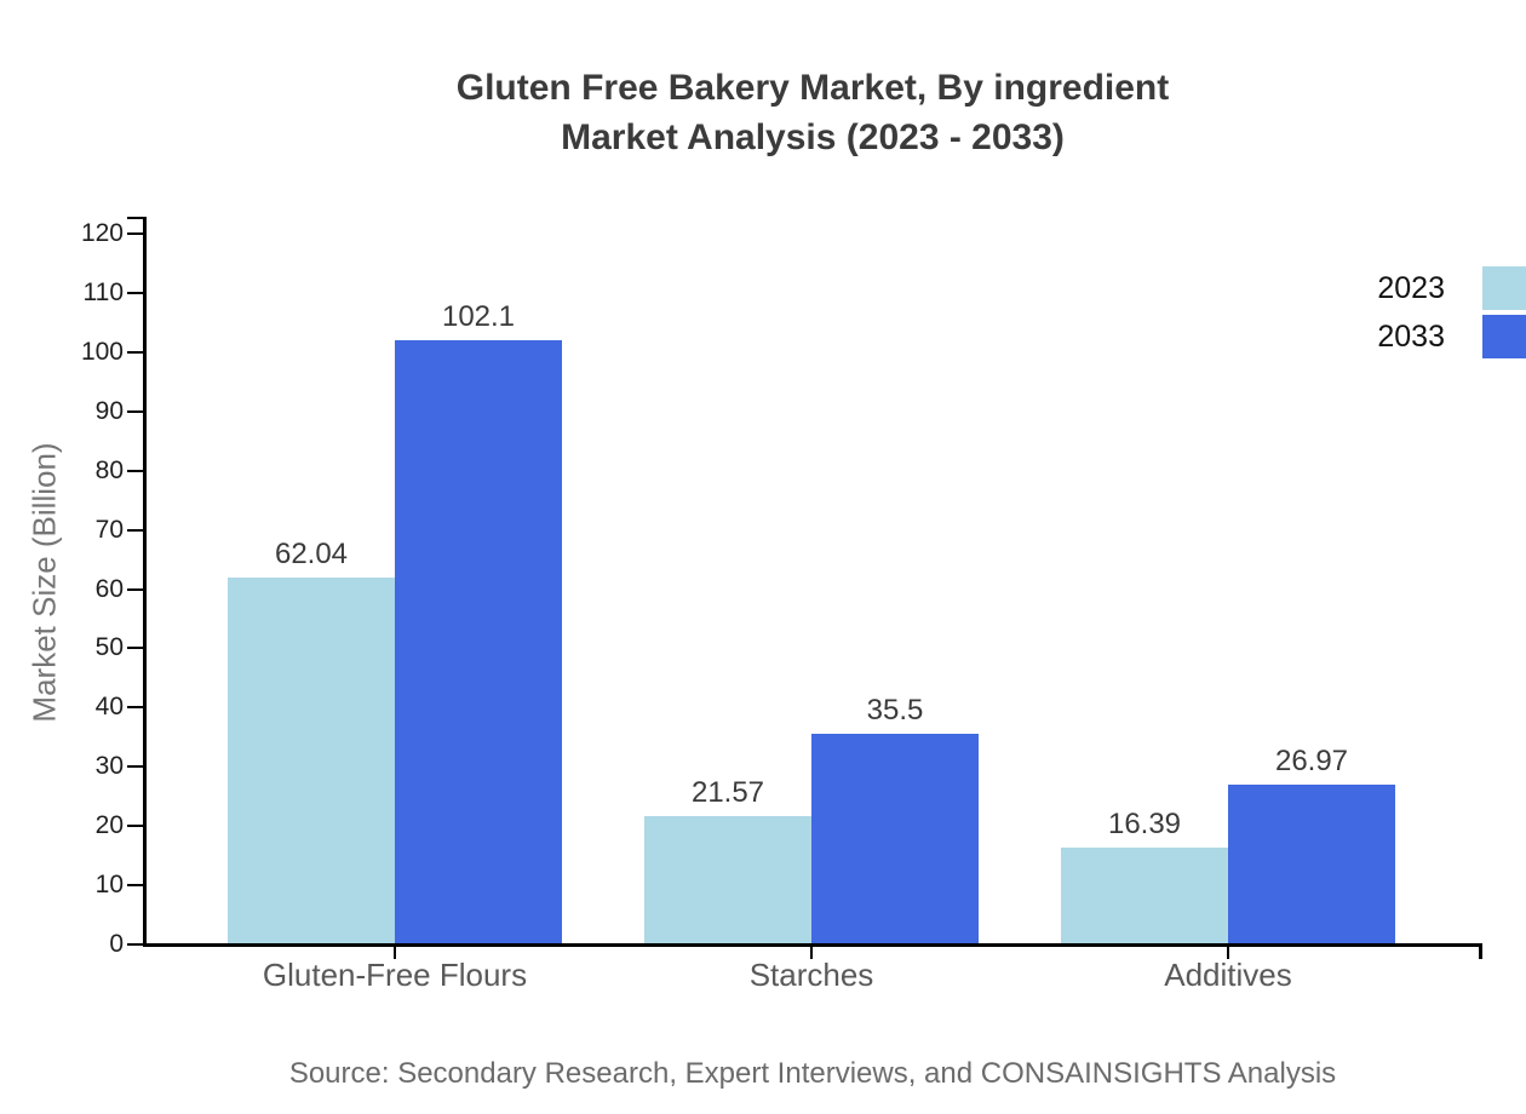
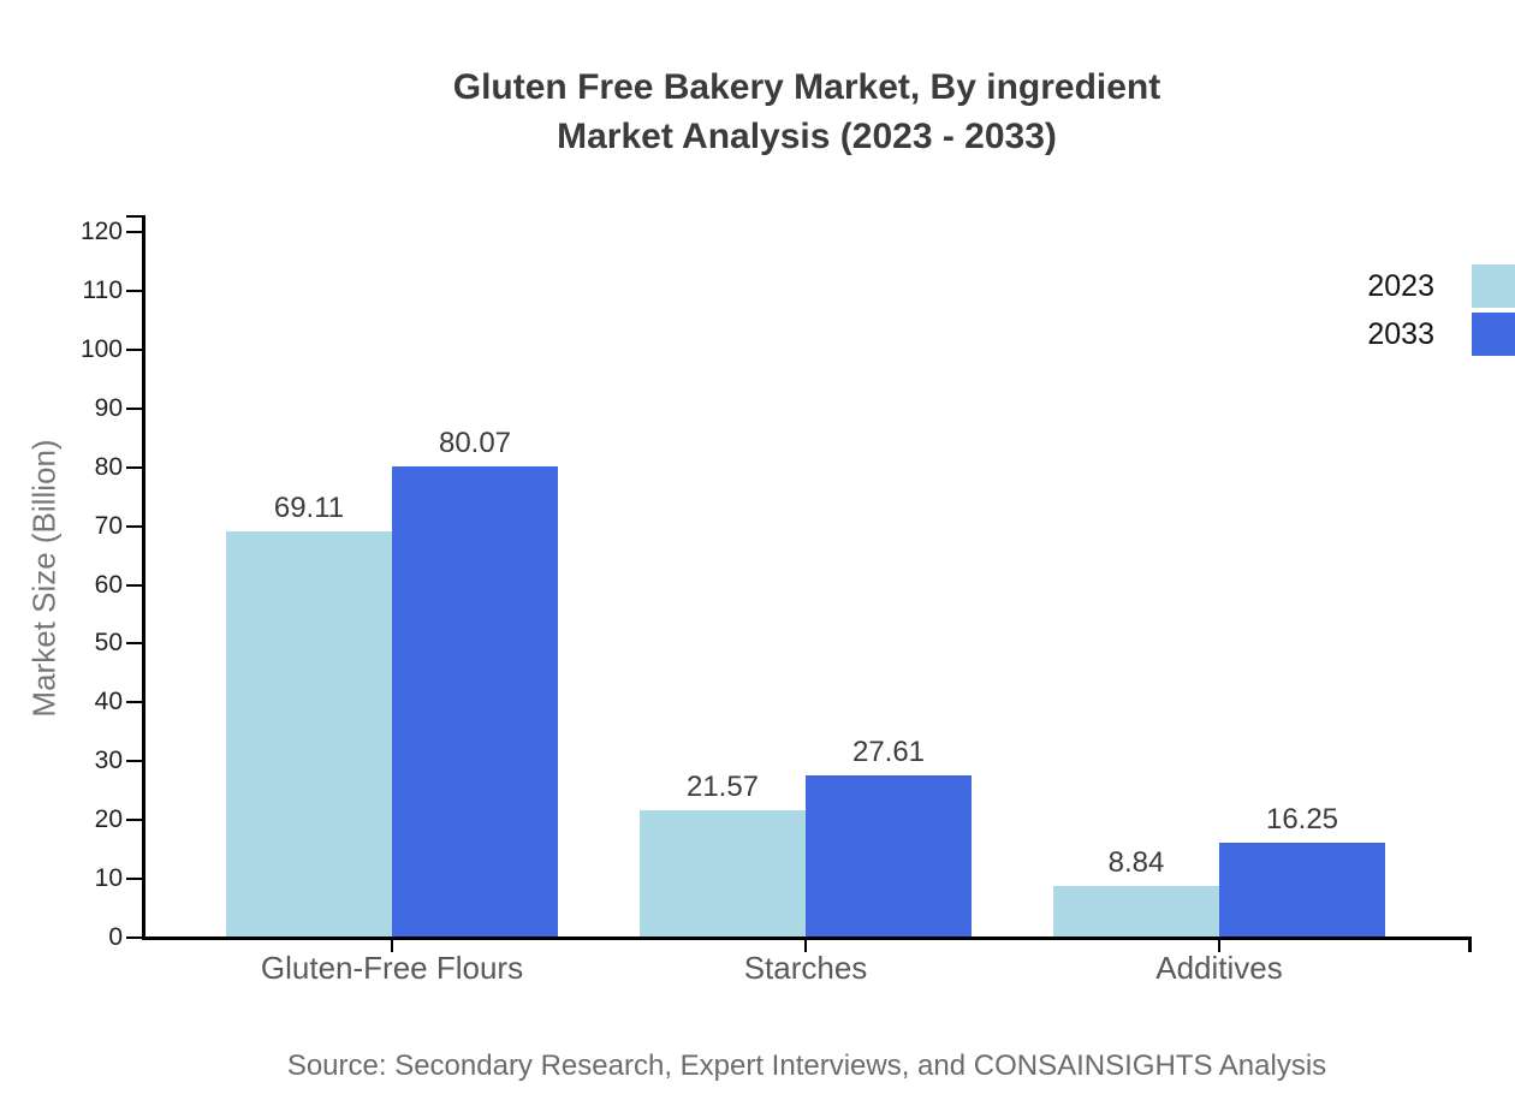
2023/Gluten-Free Flours: 62.04 -> 69.11
2033/Gluten-Free Flours: 102.1 -> 80.07
2033/Starches: 35.5 -> 27.61
2023/Additives: 16.39 -> 8.84
2033/Additives: 26.97 -> 16.25
